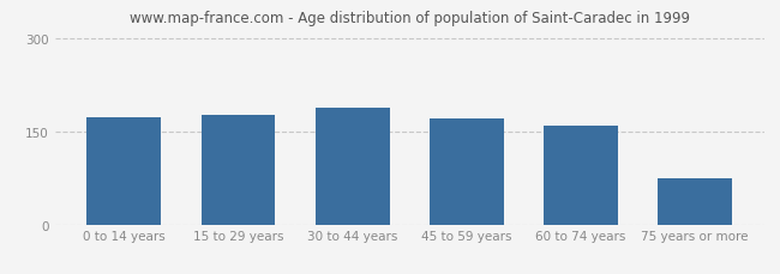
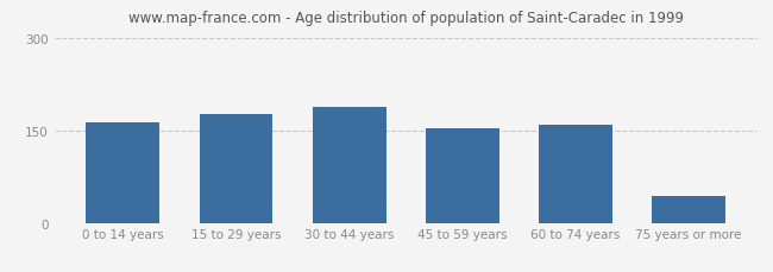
0 to 14 years: 173 -> 162
45 to 59 years: 170 -> 154
75 years or more: 75 -> 44
